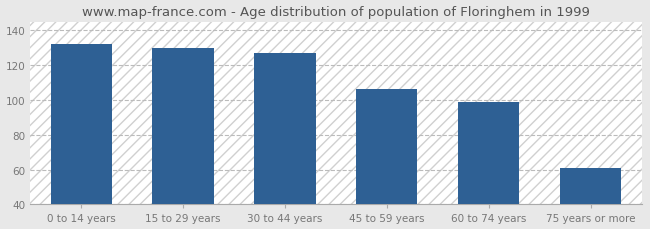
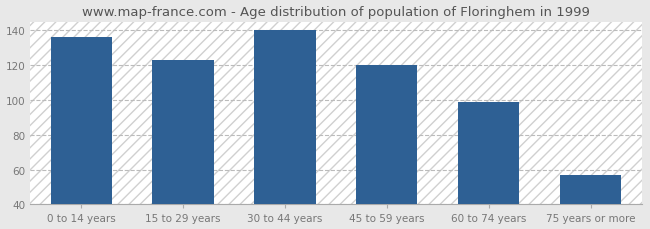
0 to 14 years: 132 -> 136
15 to 29 years: 130 -> 123
30 to 44 years: 127 -> 140
45 to 59 years: 106 -> 120
75 years or more: 61 -> 57
